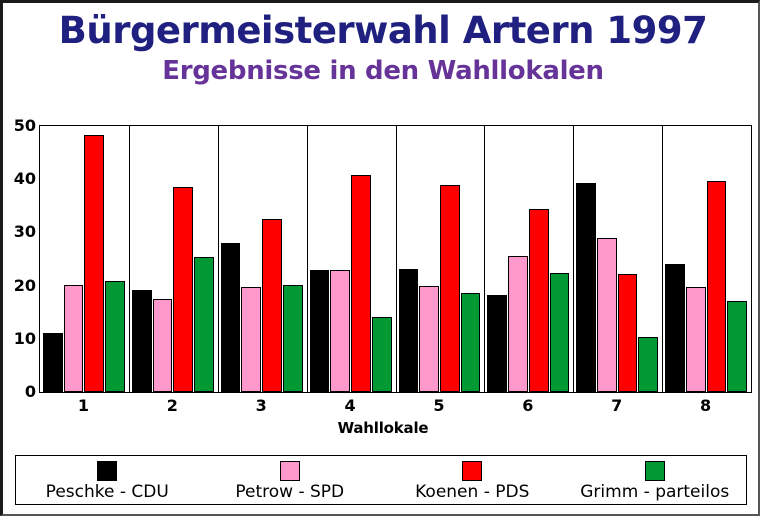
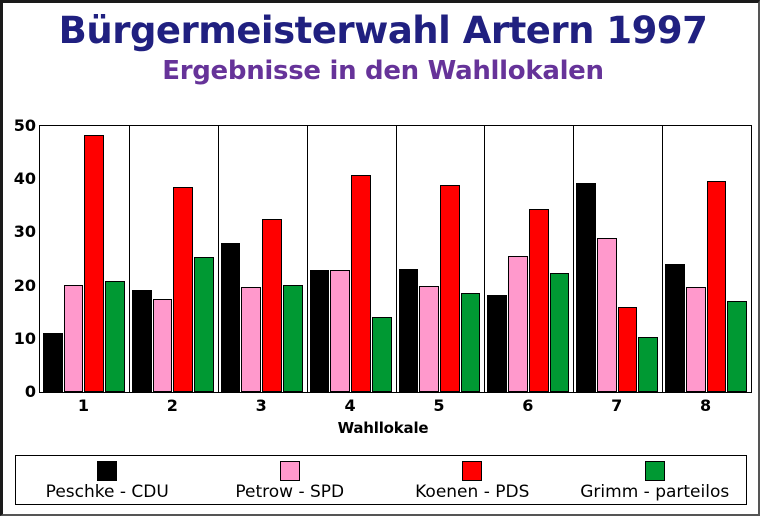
Koenen - PDS/7: 22 -> 16
